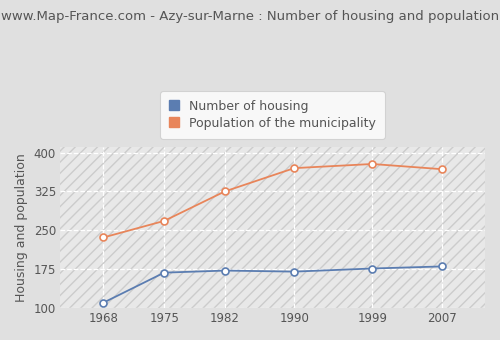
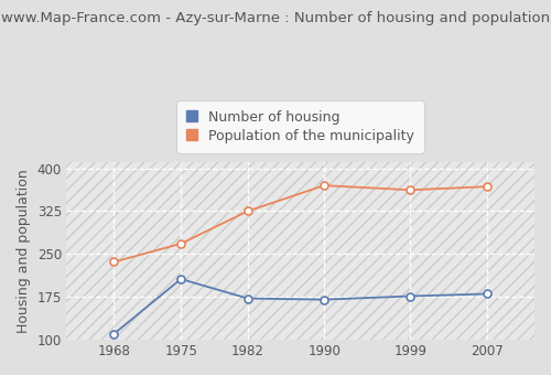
Number of housing/1975: 168 -> 206
Population of the municipality/1999: 378 -> 362
